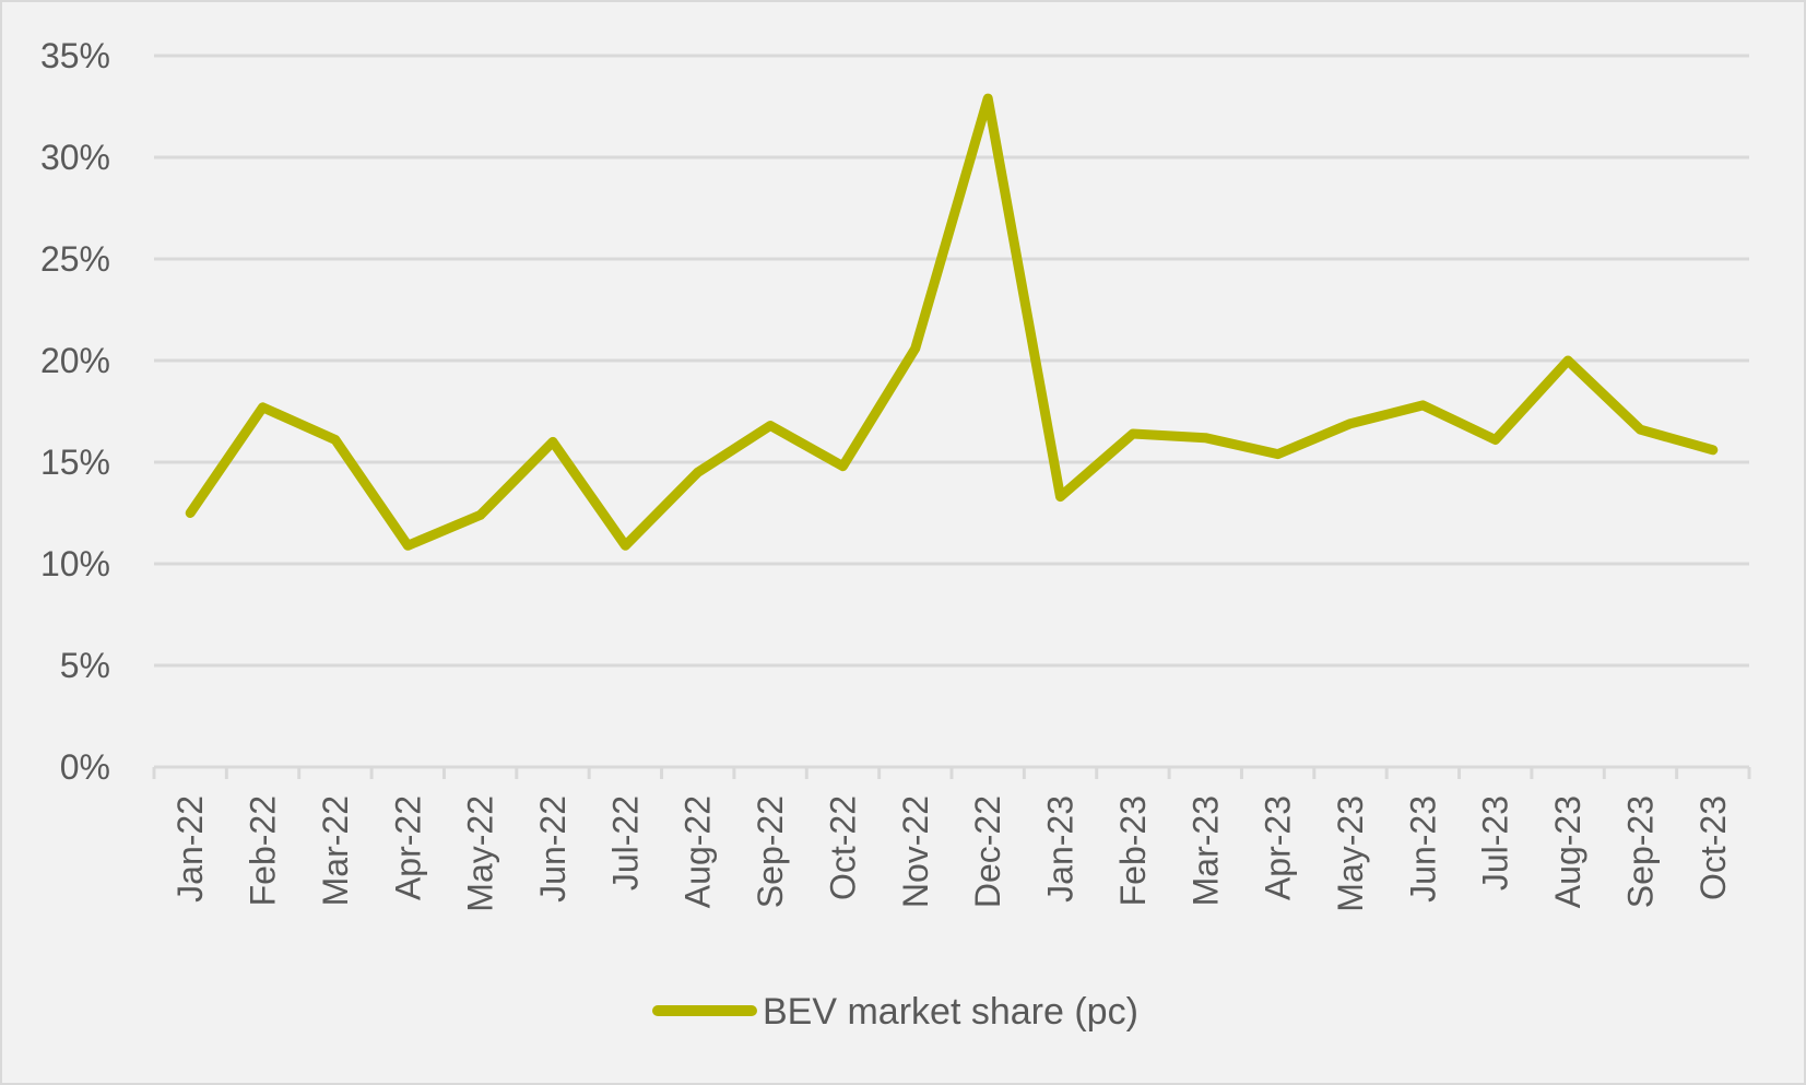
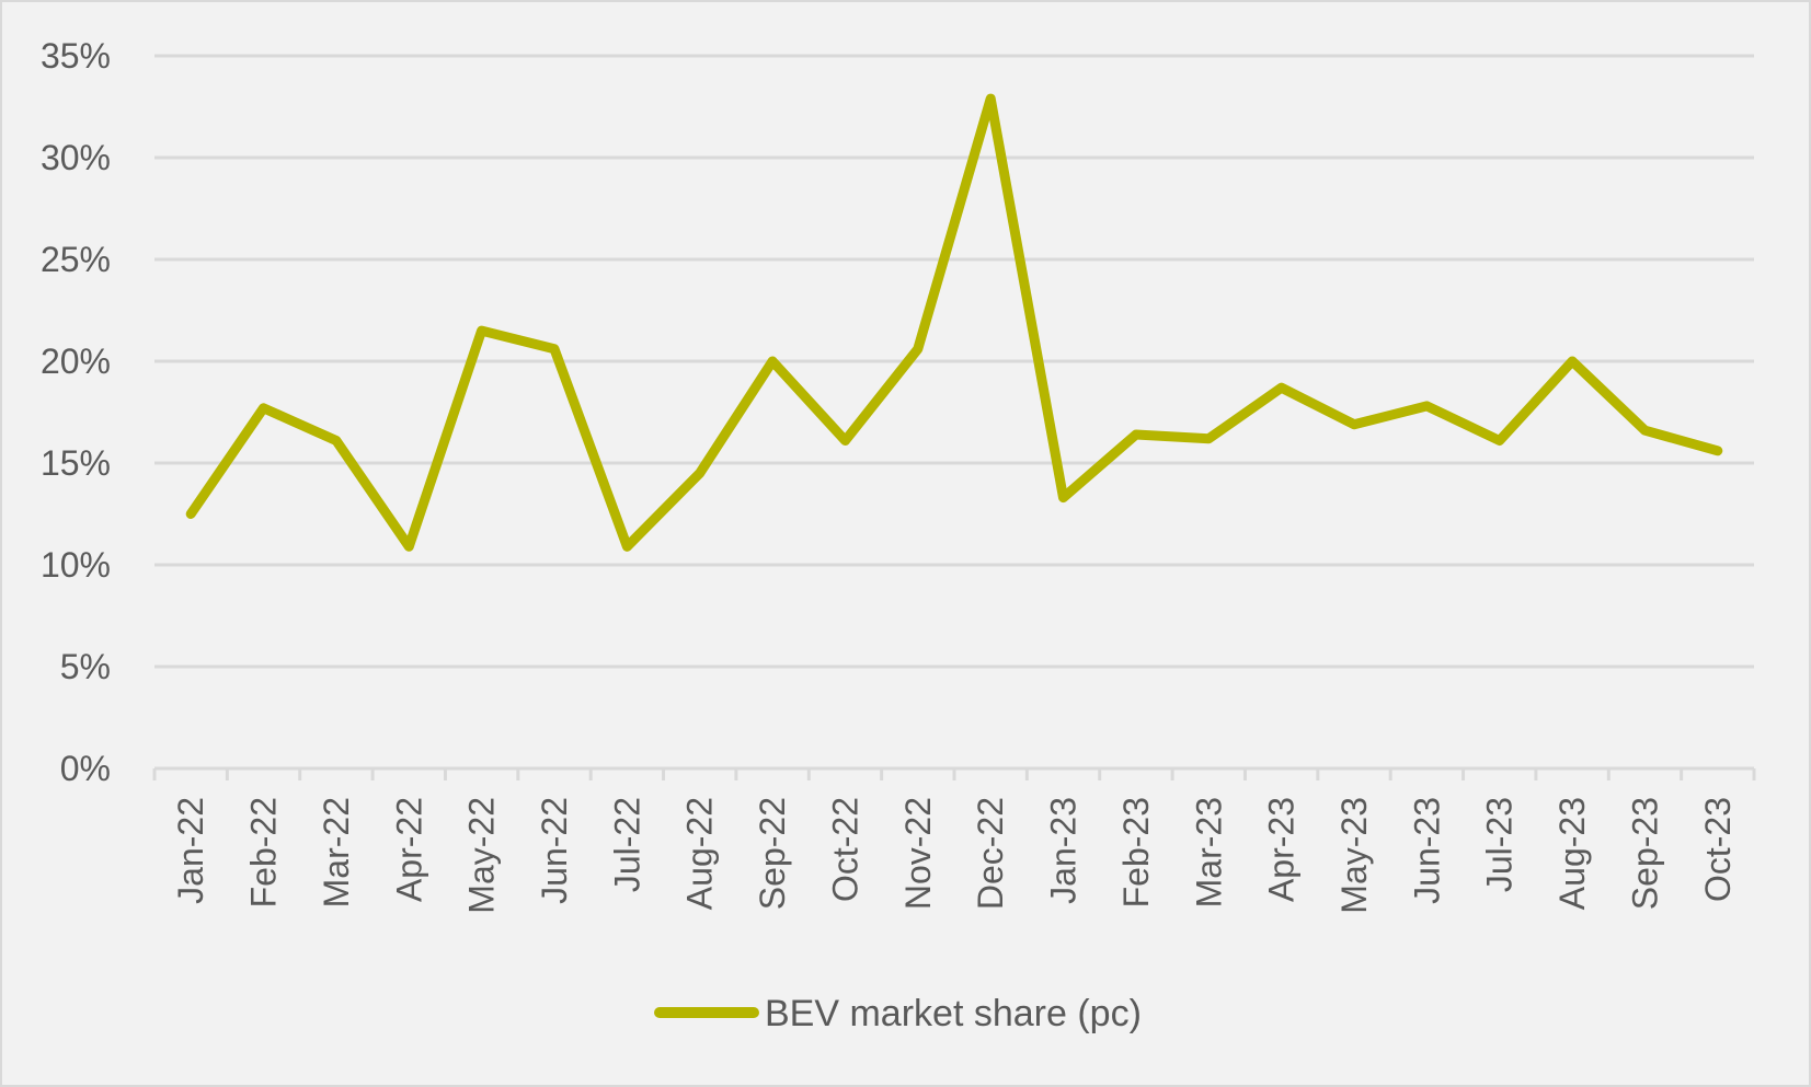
May-22: 12.4% -> 21.5%
Jun-22: 16.0% -> 20.6%
Sep-22: 16.8% -> 20.0%
Oct-22: 14.8% -> 16.1%
Apr-23: 15.4% -> 18.7%
